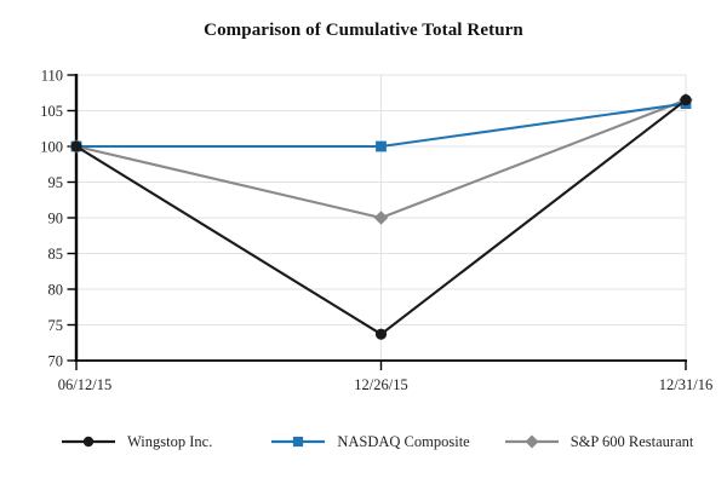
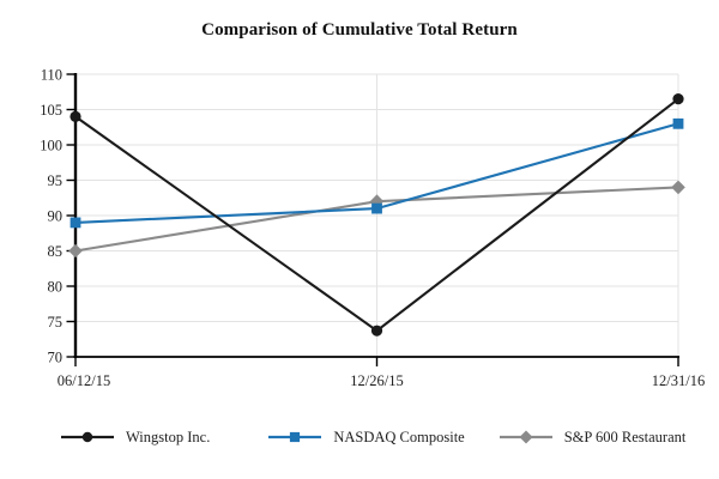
Wingstop Inc./06/12/15: 100 -> 104
NASDAQ Composite/06/12/15: 100 -> 89
S&P 600 Restaurant/06/12/15: 100 -> 85
NASDAQ Composite/12/26/15: 100 -> 91
S&P 600 Restaurant/12/26/15: 90 -> 92
NASDAQ Composite/12/31/16: 106 -> 103
S&P 600 Restaurant/12/31/16: 106 -> 94
